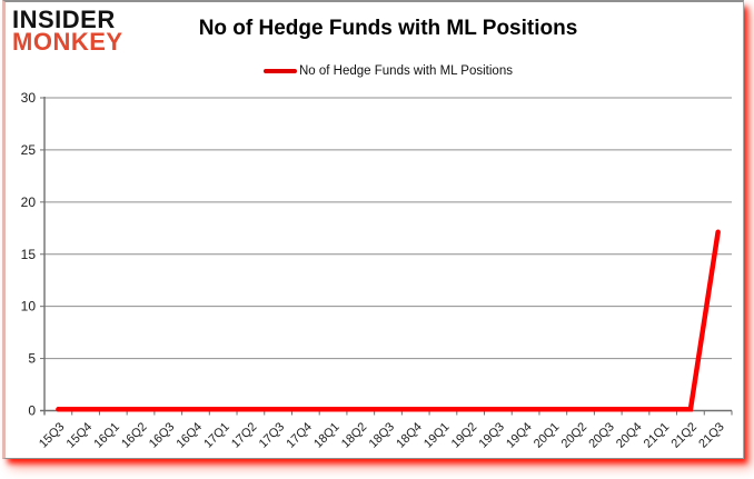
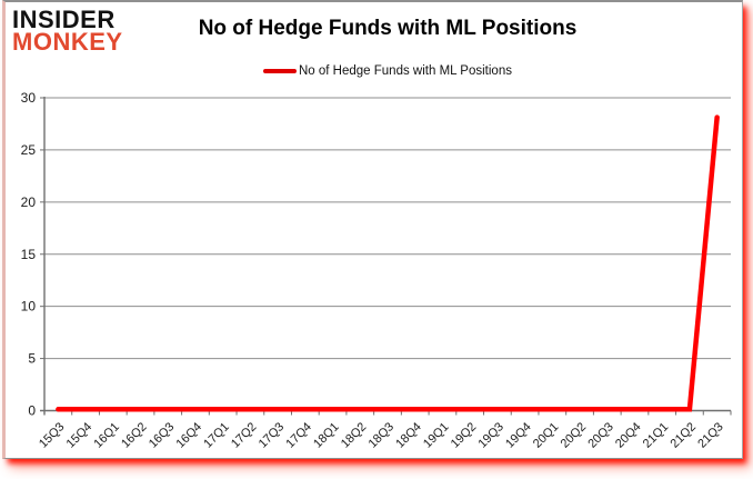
21Q3: 17 -> 28
